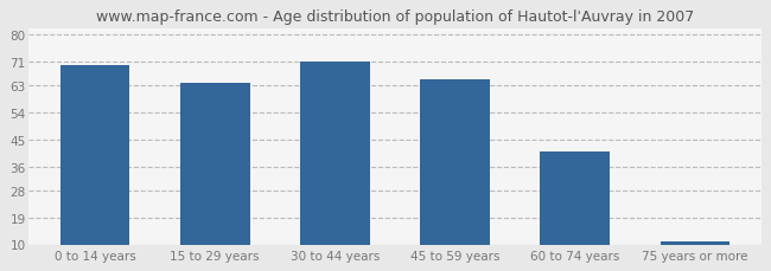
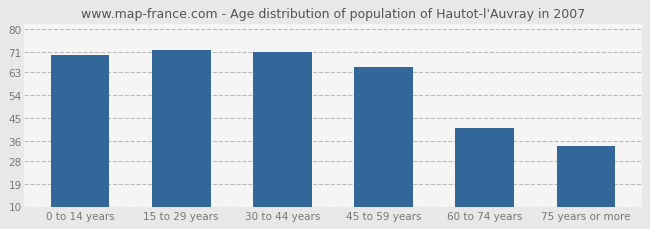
15 to 29 years: 64 -> 72
75 years or more: 11 -> 34
